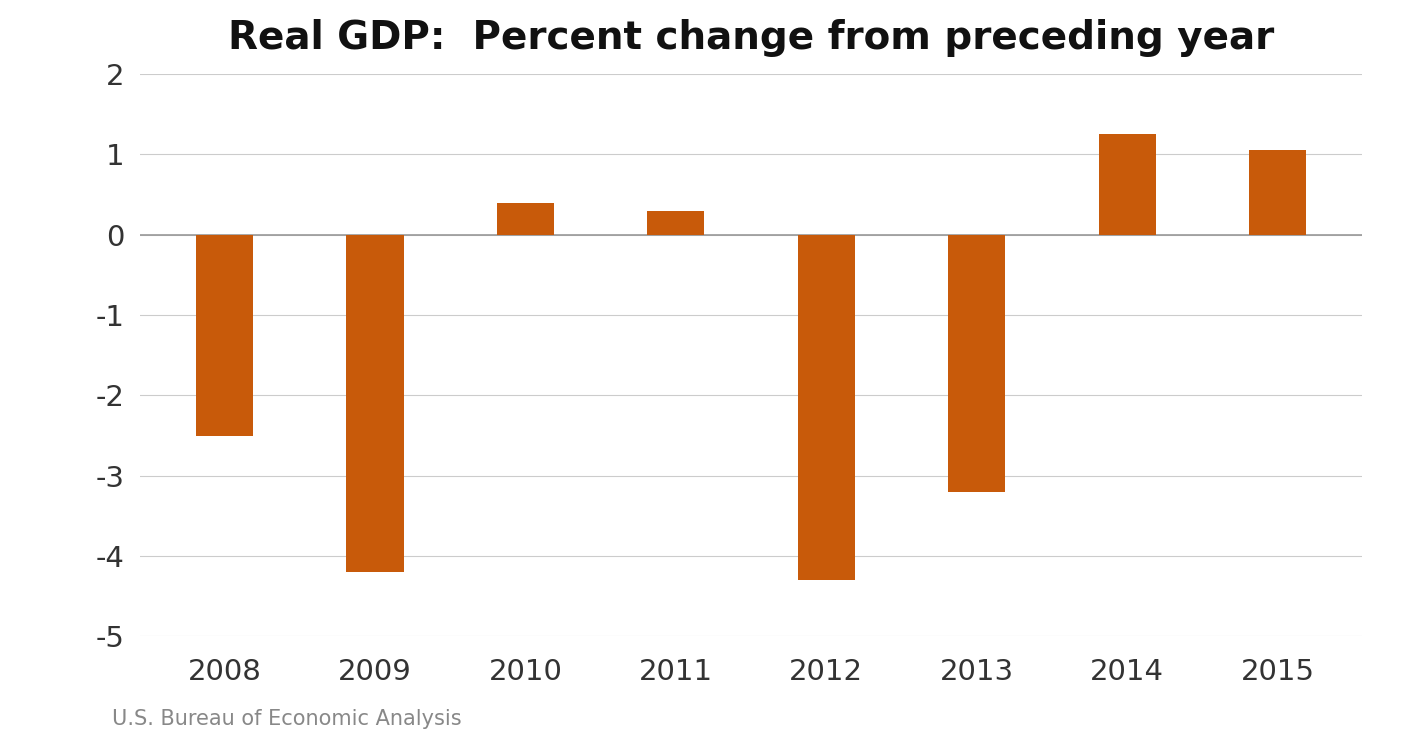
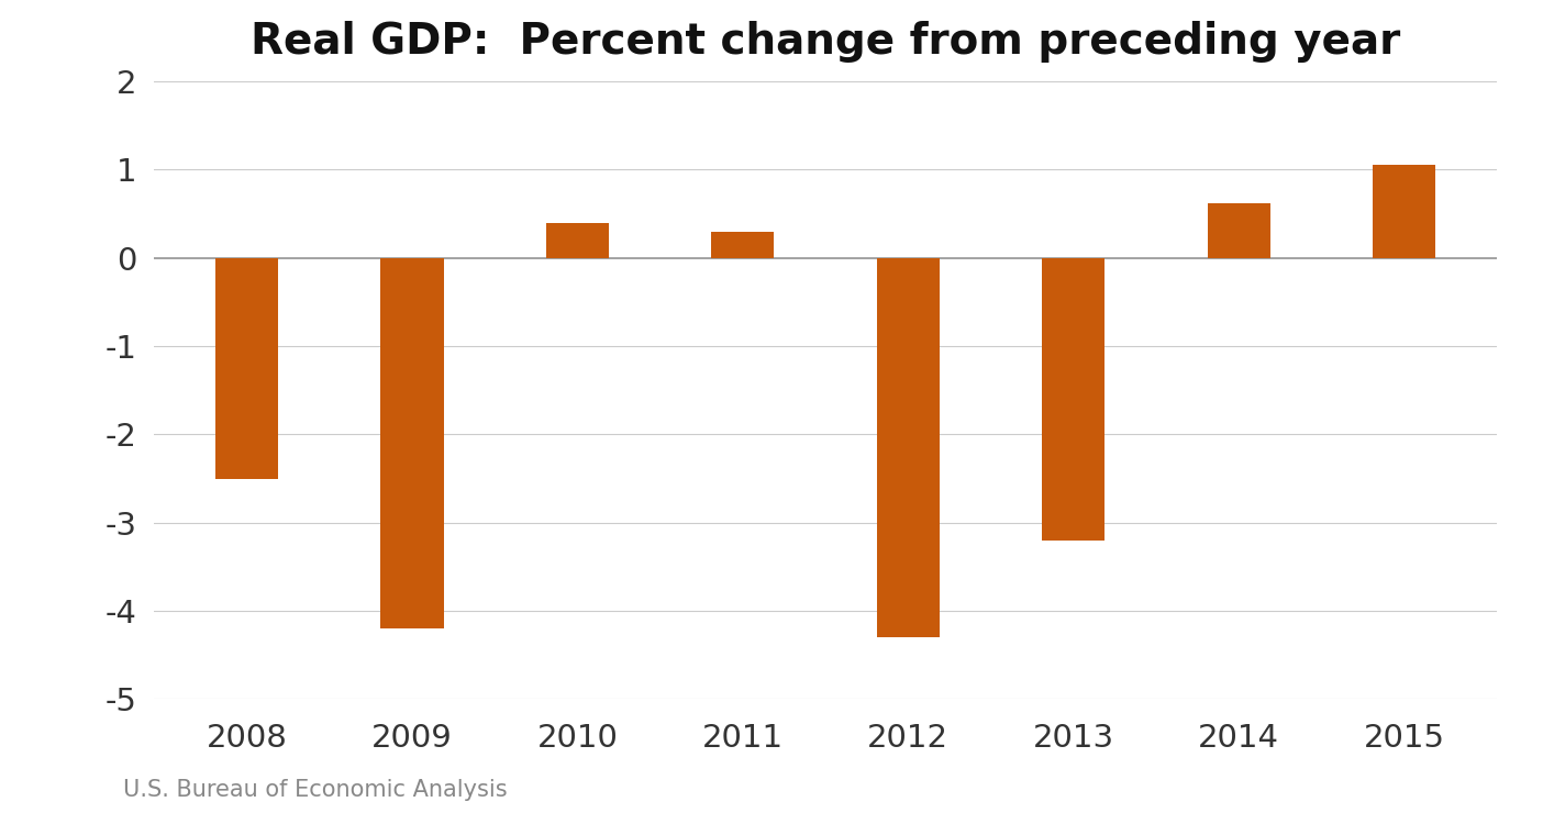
2014: 1.25 -> 0.62
